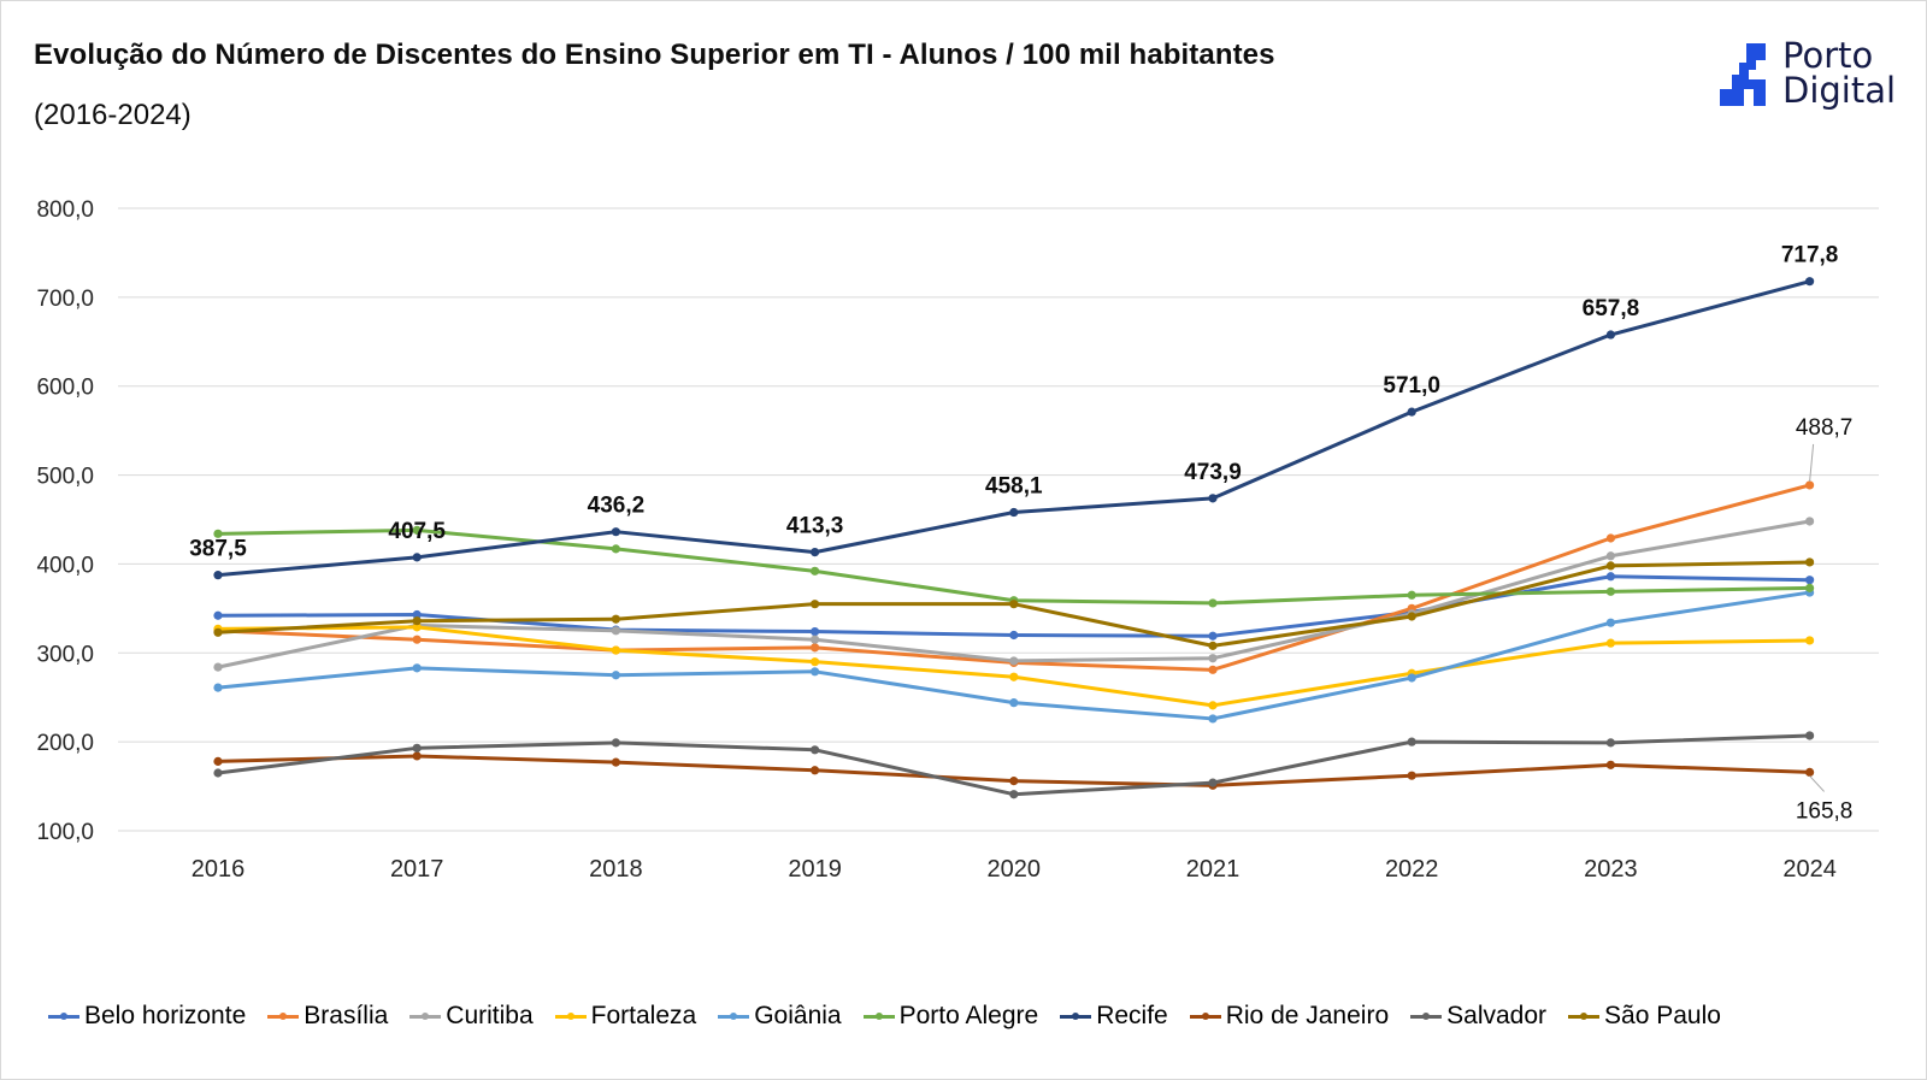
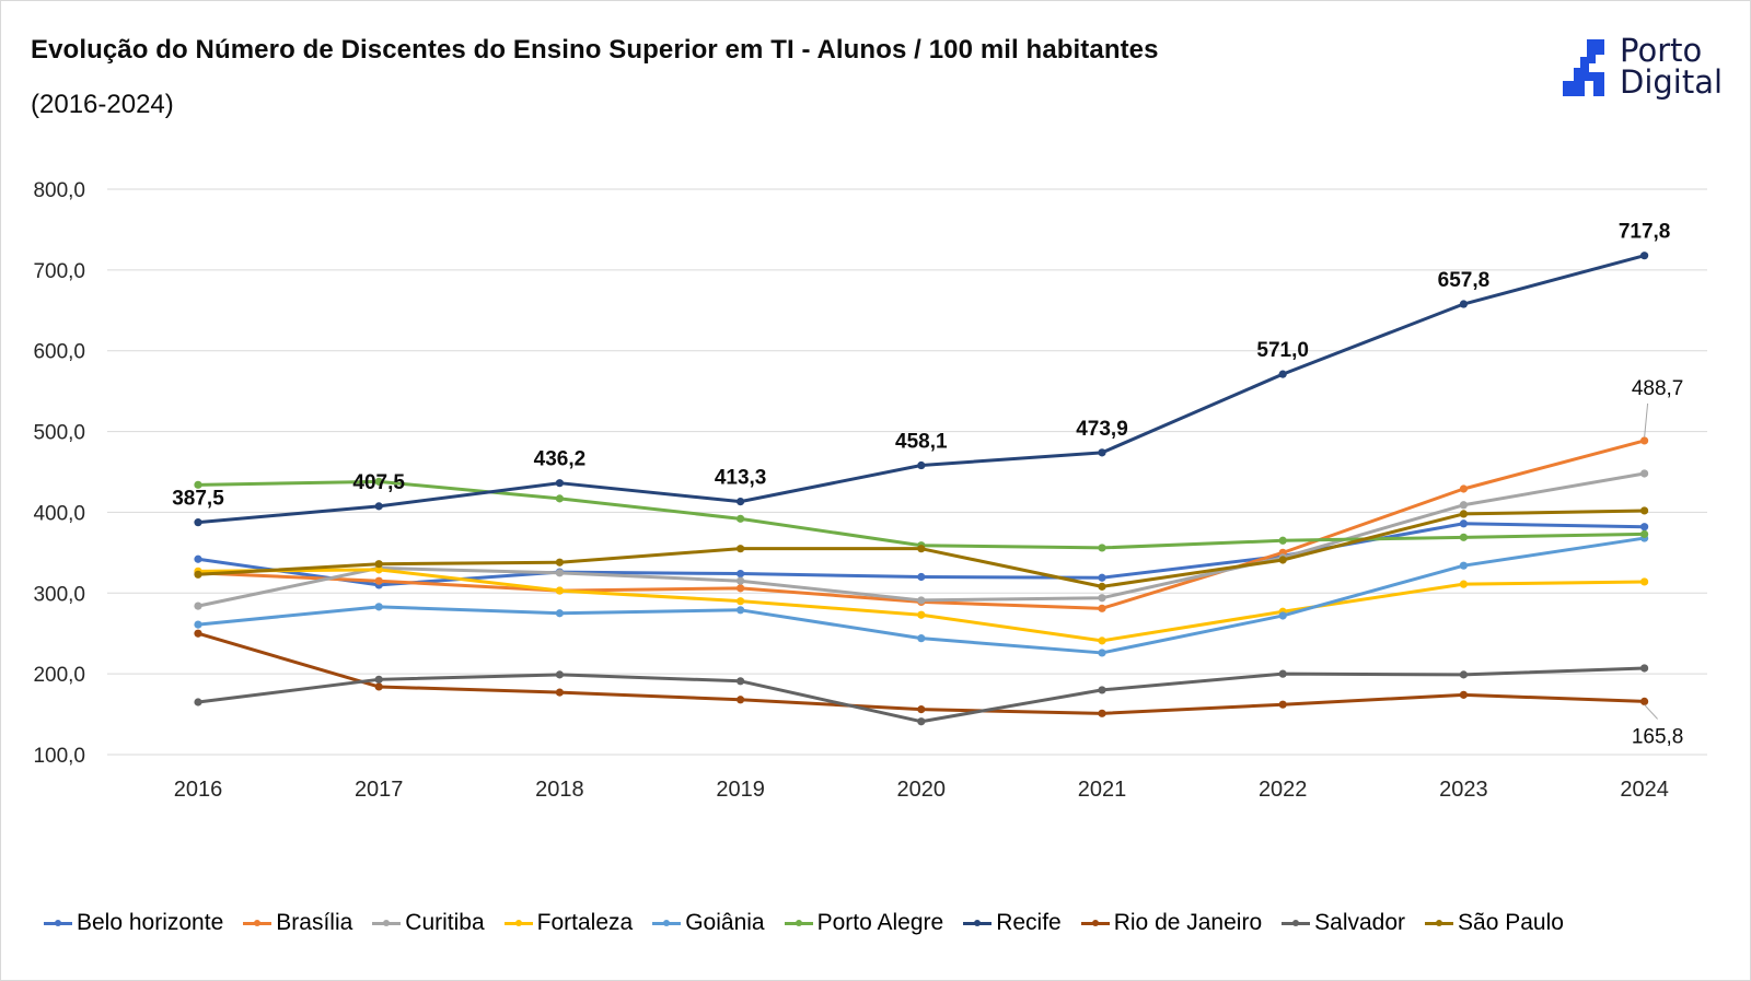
Rio de Janeiro/2016: 180 -> 250
Belo horizonte/2017: 340 -> 310
Salvador/2021: 150 -> 180
